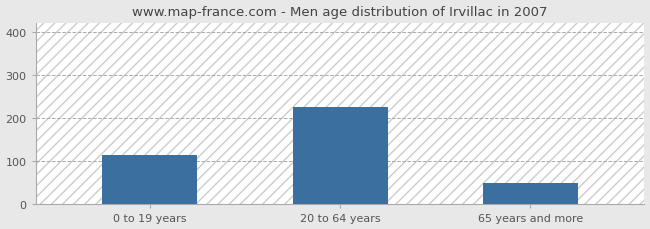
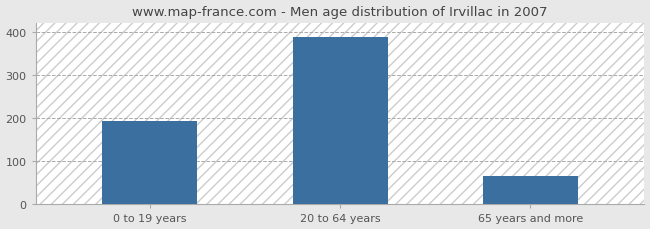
0 to 19 years: 115 -> 193
20 to 64 years: 225 -> 388
65 years and more: 50 -> 65
